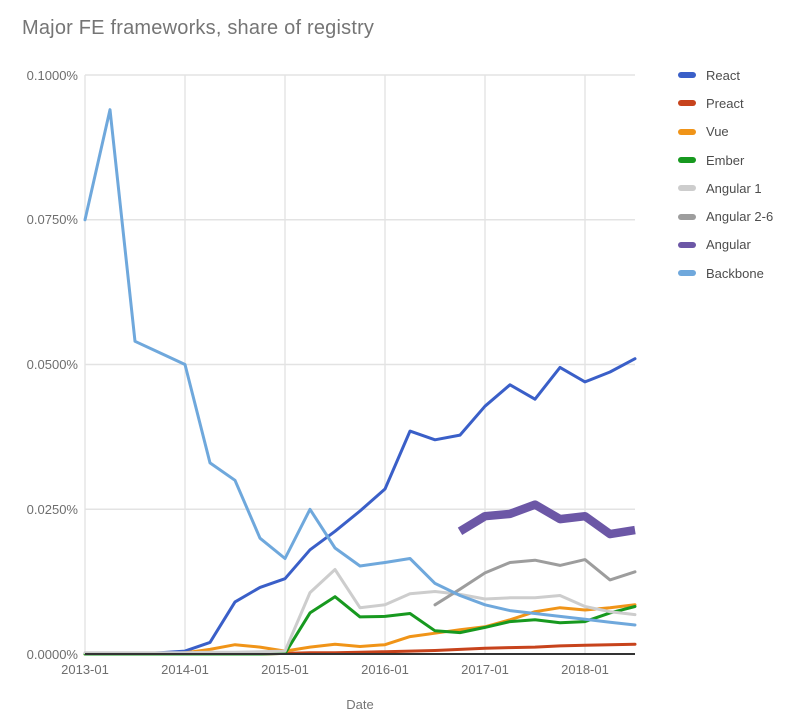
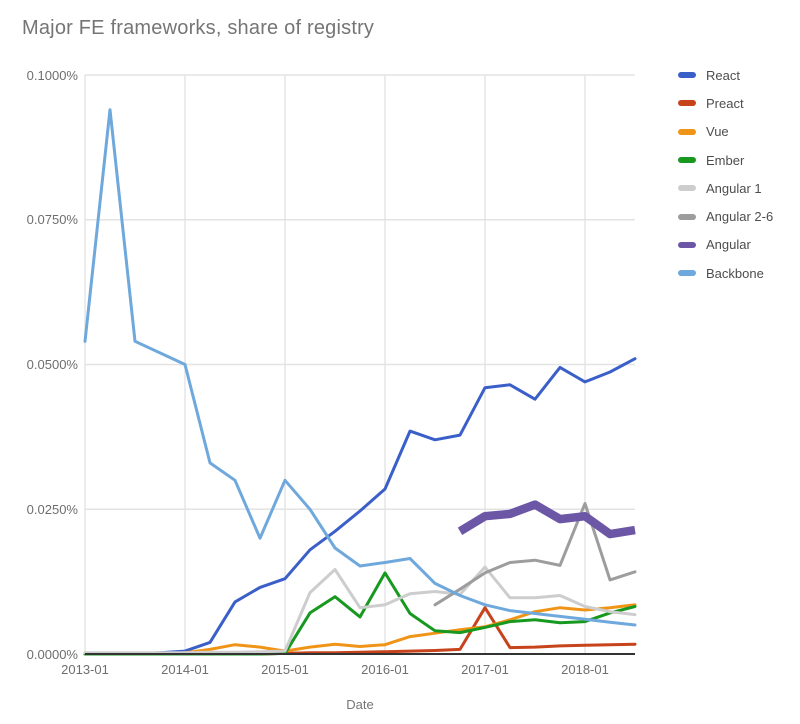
Backbone/2013-01: 0.075% -> 0.054%
Backbone/2015-01: 0.017% -> 0.030%
Ember/2016-01: 0.006% -> 0.014%
React/2017-01: 0.043% -> 0.046%
Preact/2017-01: 0.001% -> 0.008%
Angular 1/2017-01: 0.009% -> 0.015%
Angular 2-6/2018-01: 0.016% -> 0.026%
